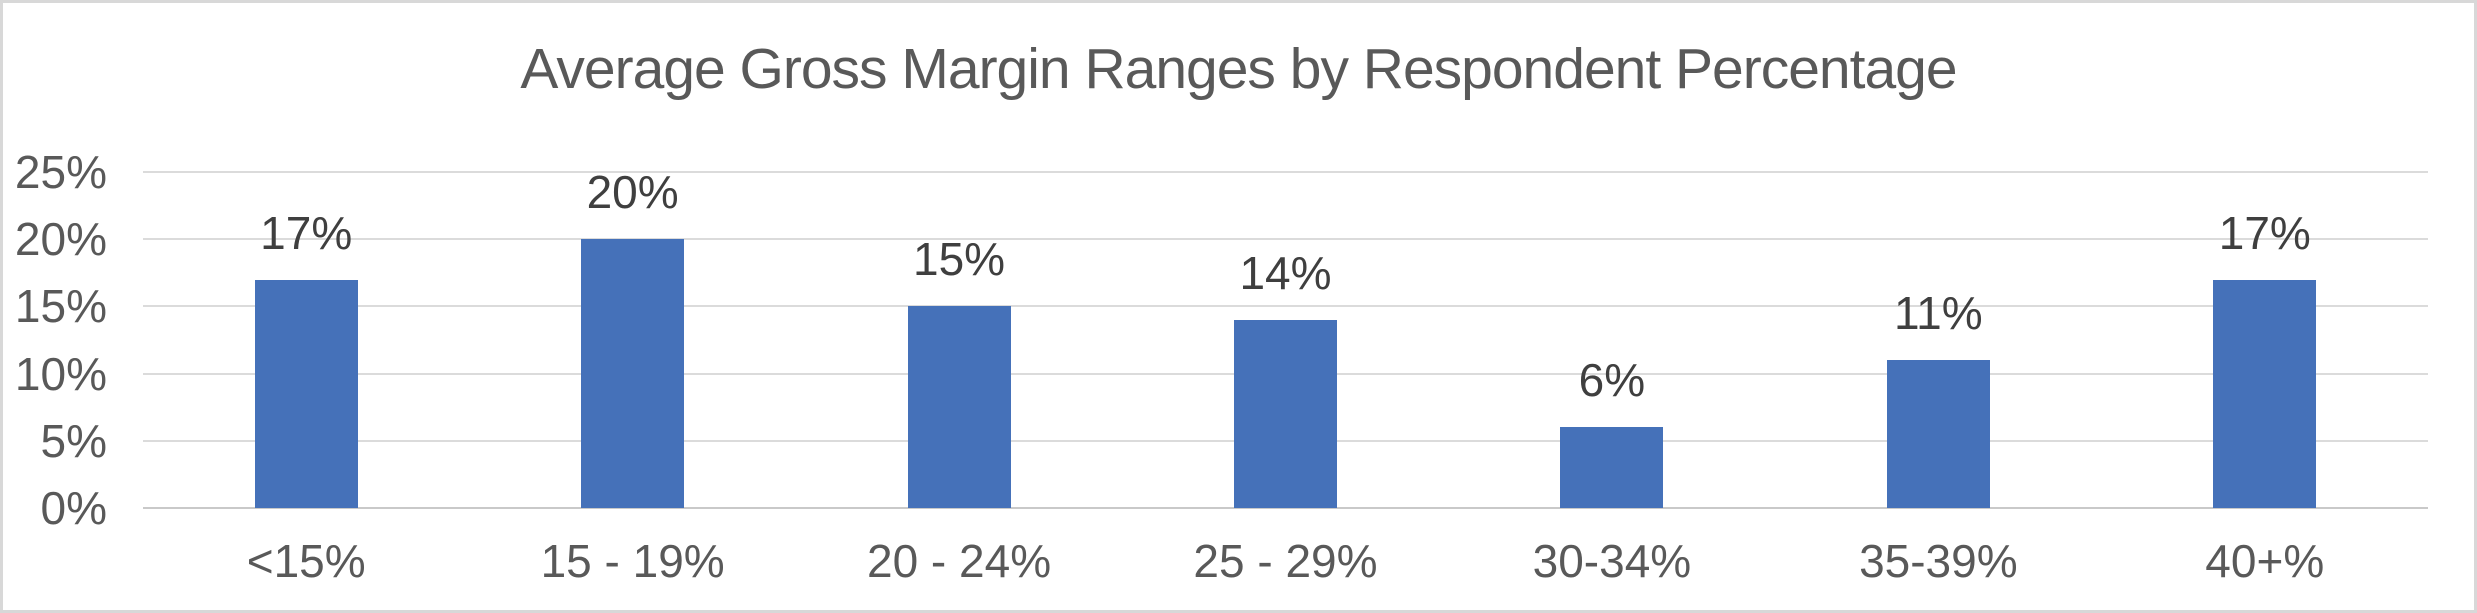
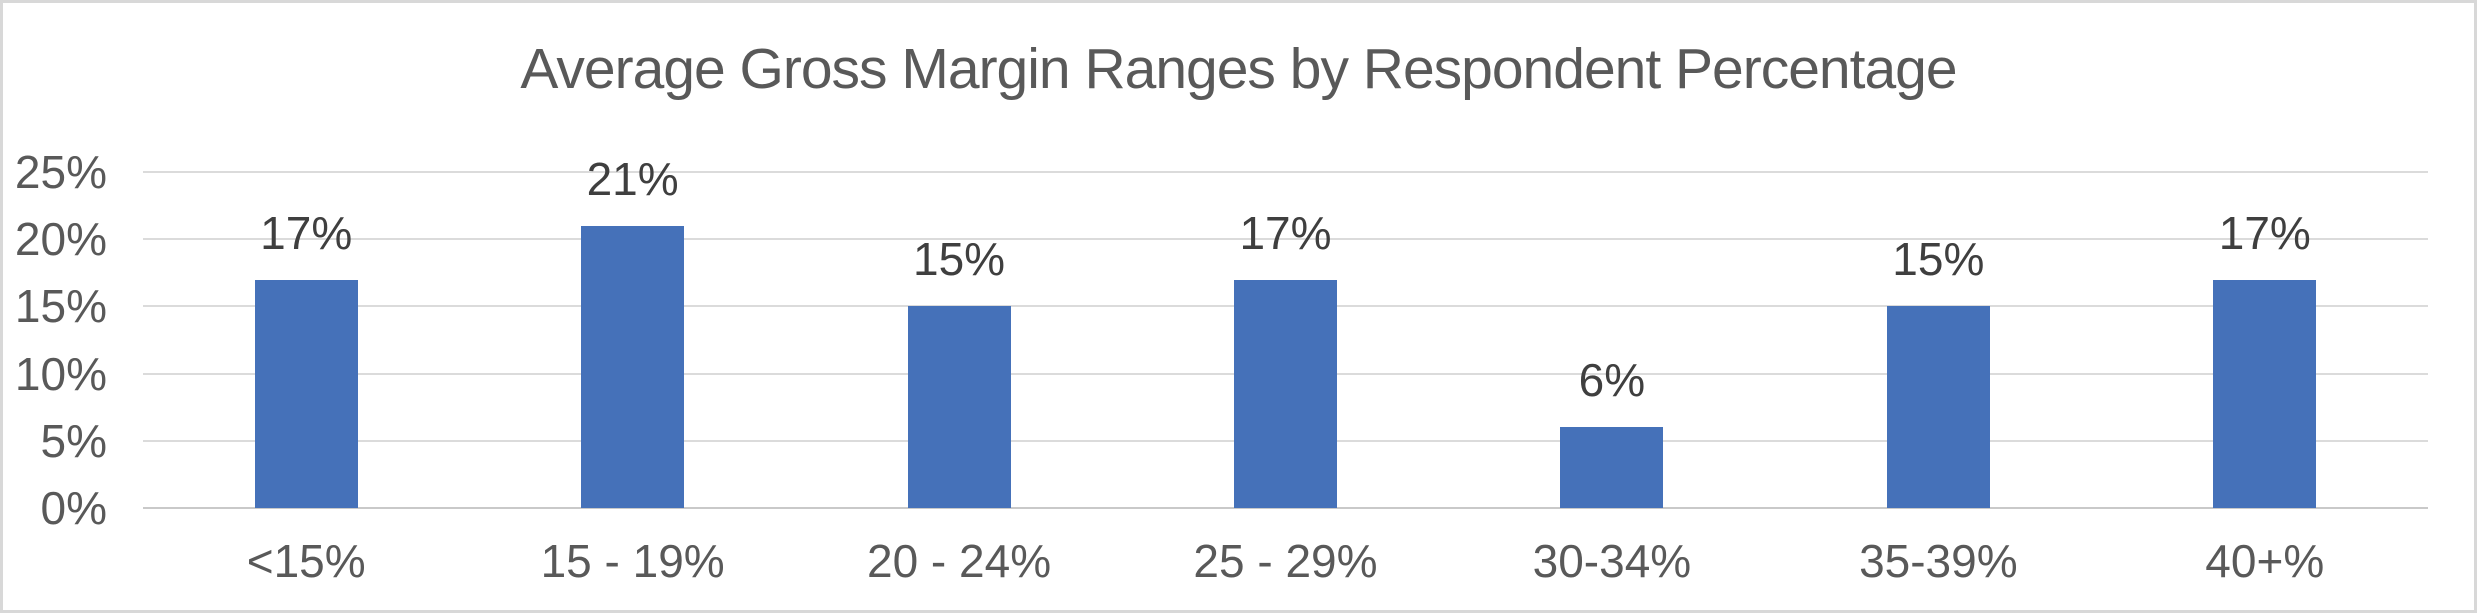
15 - 19%: 20% -> 21%
25 - 29%: 14% -> 17%
35-39%: 11% -> 15%
